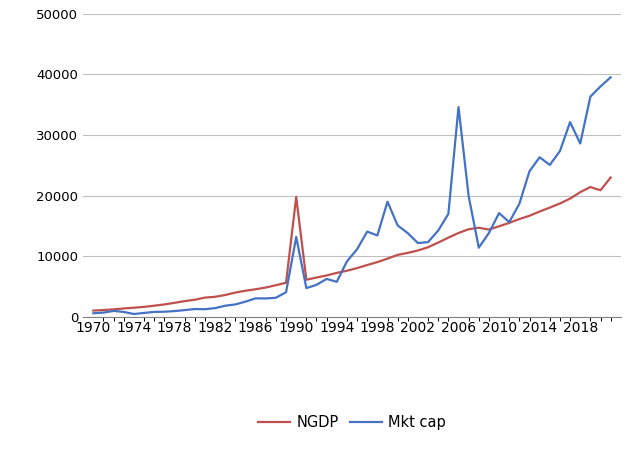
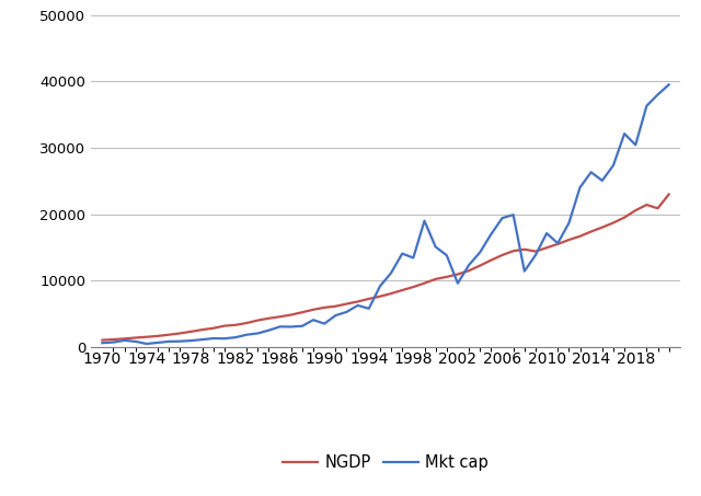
NGDP/1990: 19800 -> 6000
Mkt cap/1990: 13200 -> 3500
Mkt cap/2002: 12200 -> 9600
Mkt cap/2006: 34600 -> 19400
Mkt cap/2018: 28600 -> 30400
